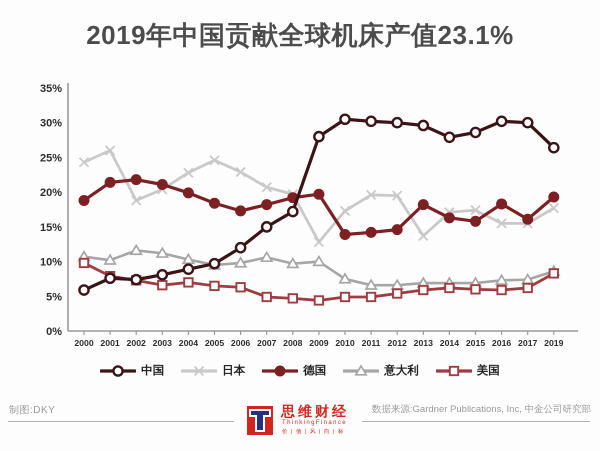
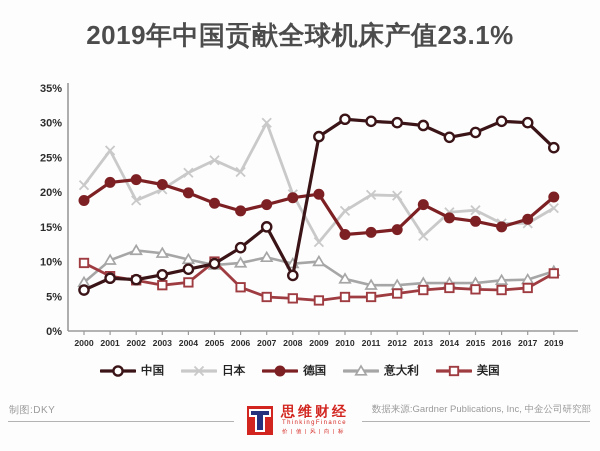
日本/2000: 24% -> 21%
意大利/2000: 11% -> 7%
美国/2005: 6% -> 10%
日本/2007: 21% -> 30%
中国/2008: 17% -> 8%
德国/2016: 18% -> 15%
